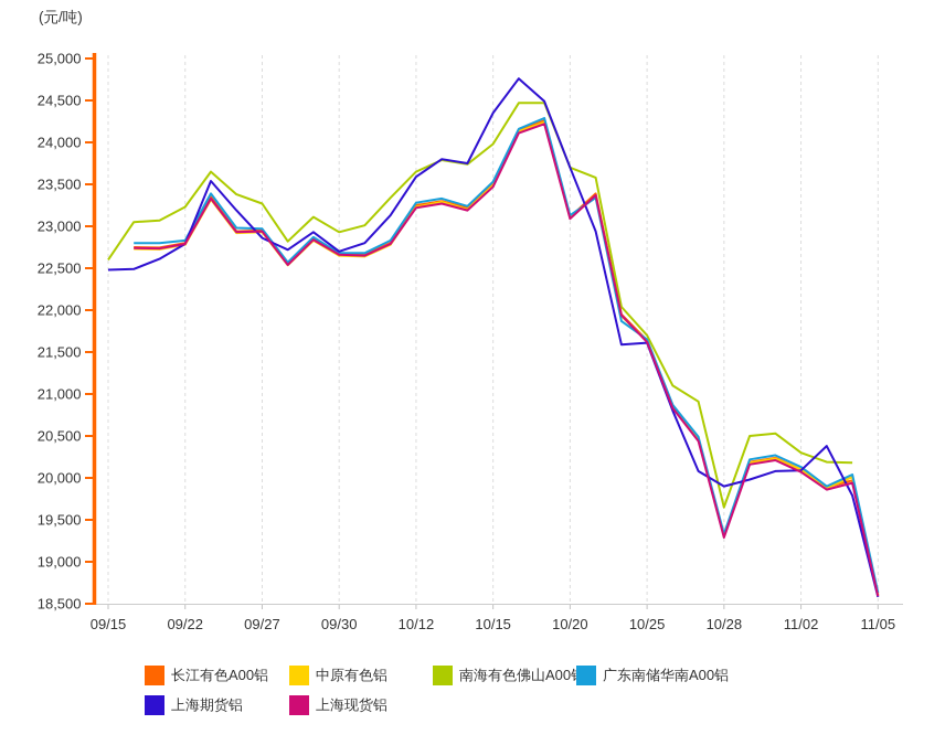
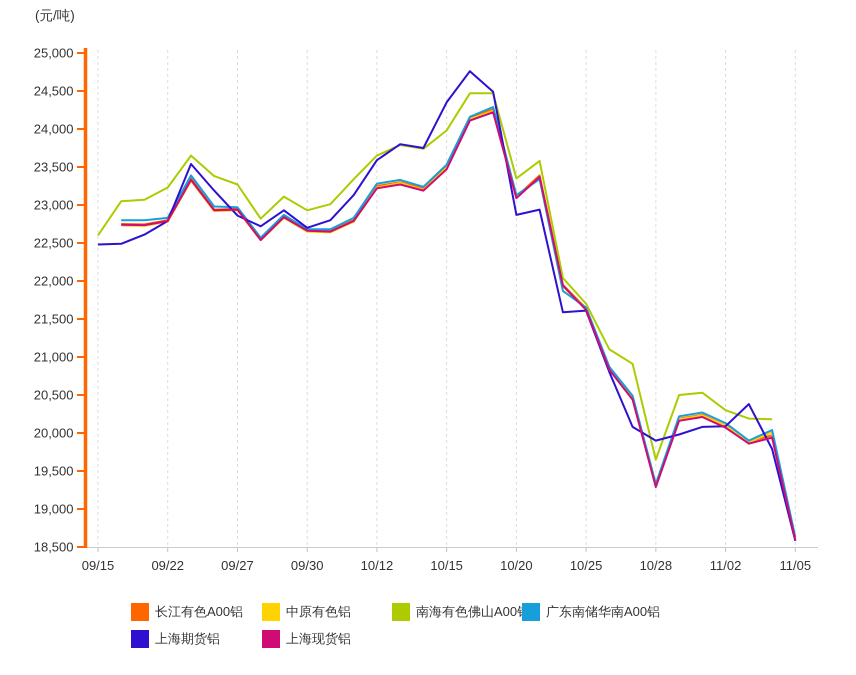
南海有色佛山A00铝/10/20: 23700 -> 23400
上海期货铝/10/20: 23700 -> 22900
